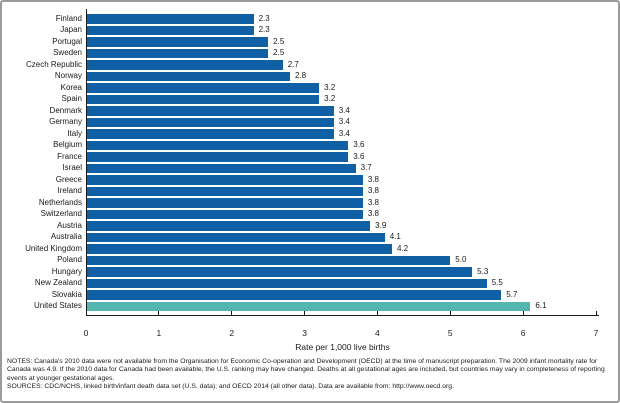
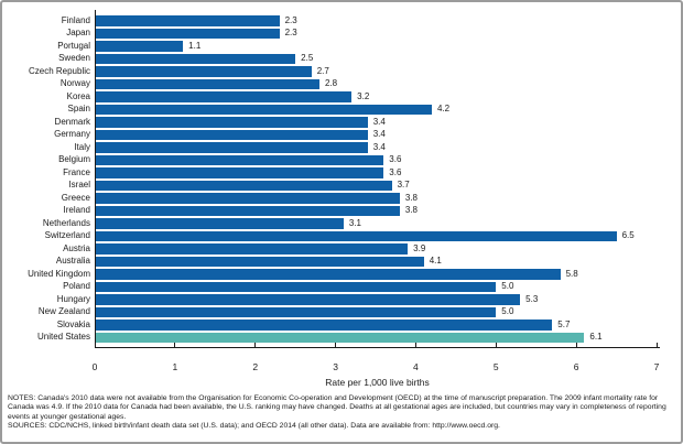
Portugal: 2.5 -> 1.1
Spain: 3.2 -> 4.2
Netherlands: 3.8 -> 3.1
Switzerland: 3.8 -> 6.5
United Kingdom: 4.2 -> 5.8
New Zealand: 5.5 -> 5.0
